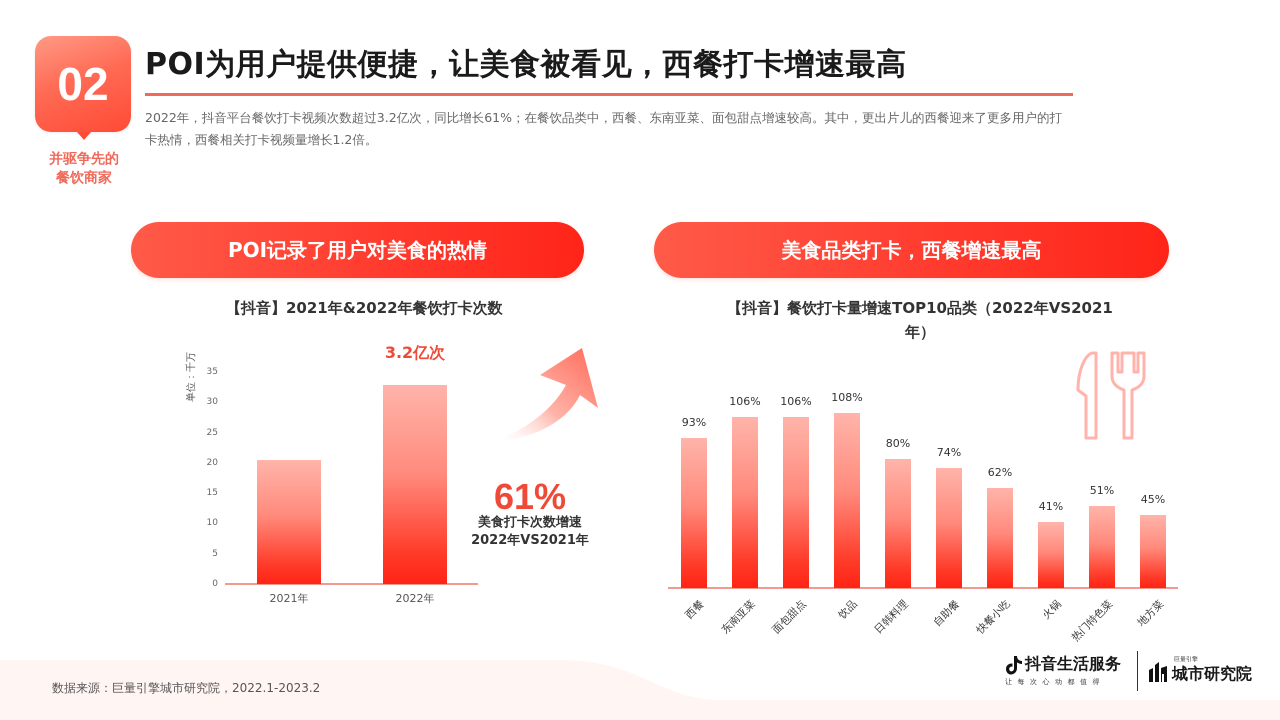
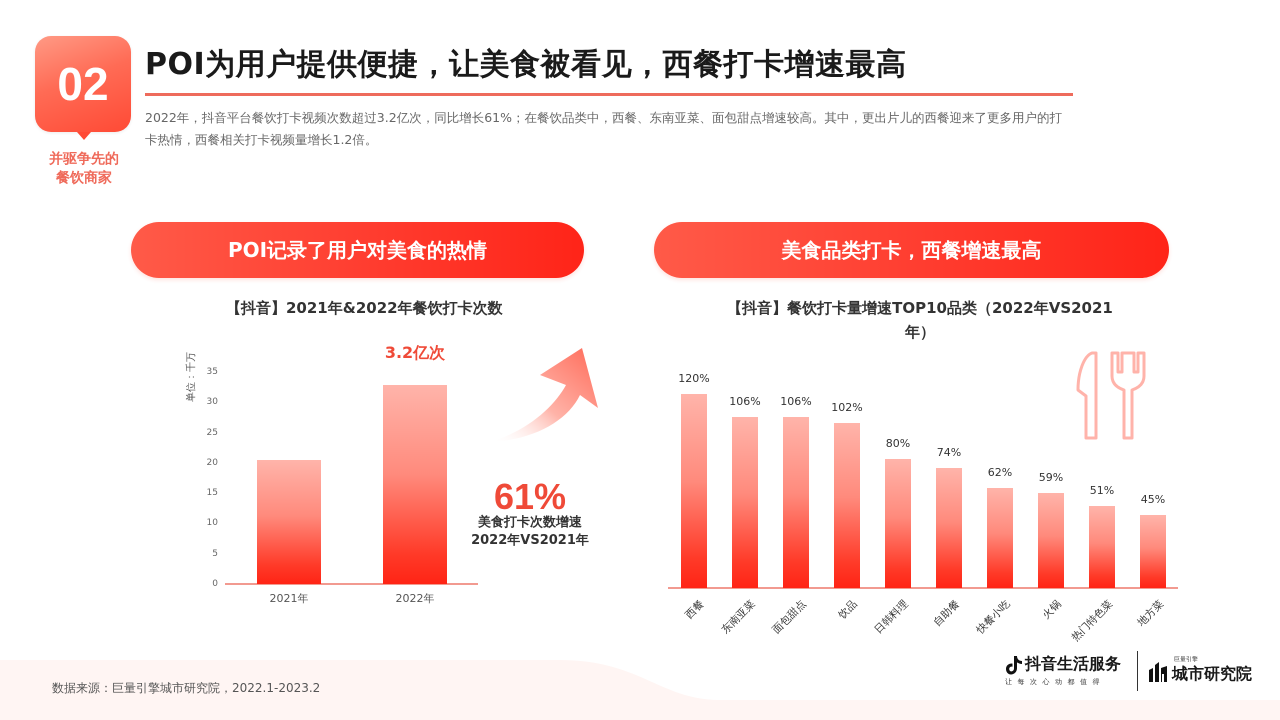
【抖音】餐饮打卡量增速TOP10品类（2022年VS2021年）/西餐: 93% -> 120%
【抖音】餐饮打卡量增速TOP10品类（2022年VS2021年）/饮品: 108% -> 102%
【抖音】餐饮打卡量增速TOP10品类（2022年VS2021年）/火锅: 41% -> 59%
